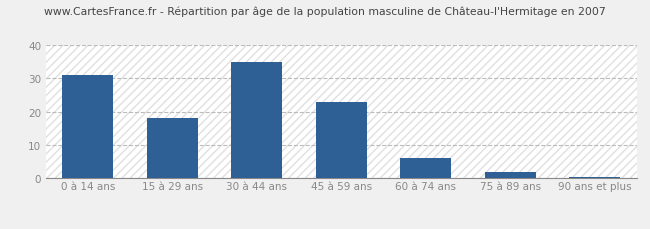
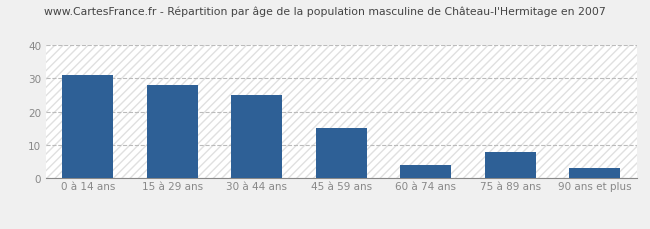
15 à 29 ans: 18.0 -> 28.0
30 à 44 ans: 35.0 -> 25.0
45 à 59 ans: 23.0 -> 15.0
60 à 74 ans: 6.0 -> 4.0
75 à 89 ans: 2.0 -> 8.0
90 ans et plus: 0.3 -> 3.0
